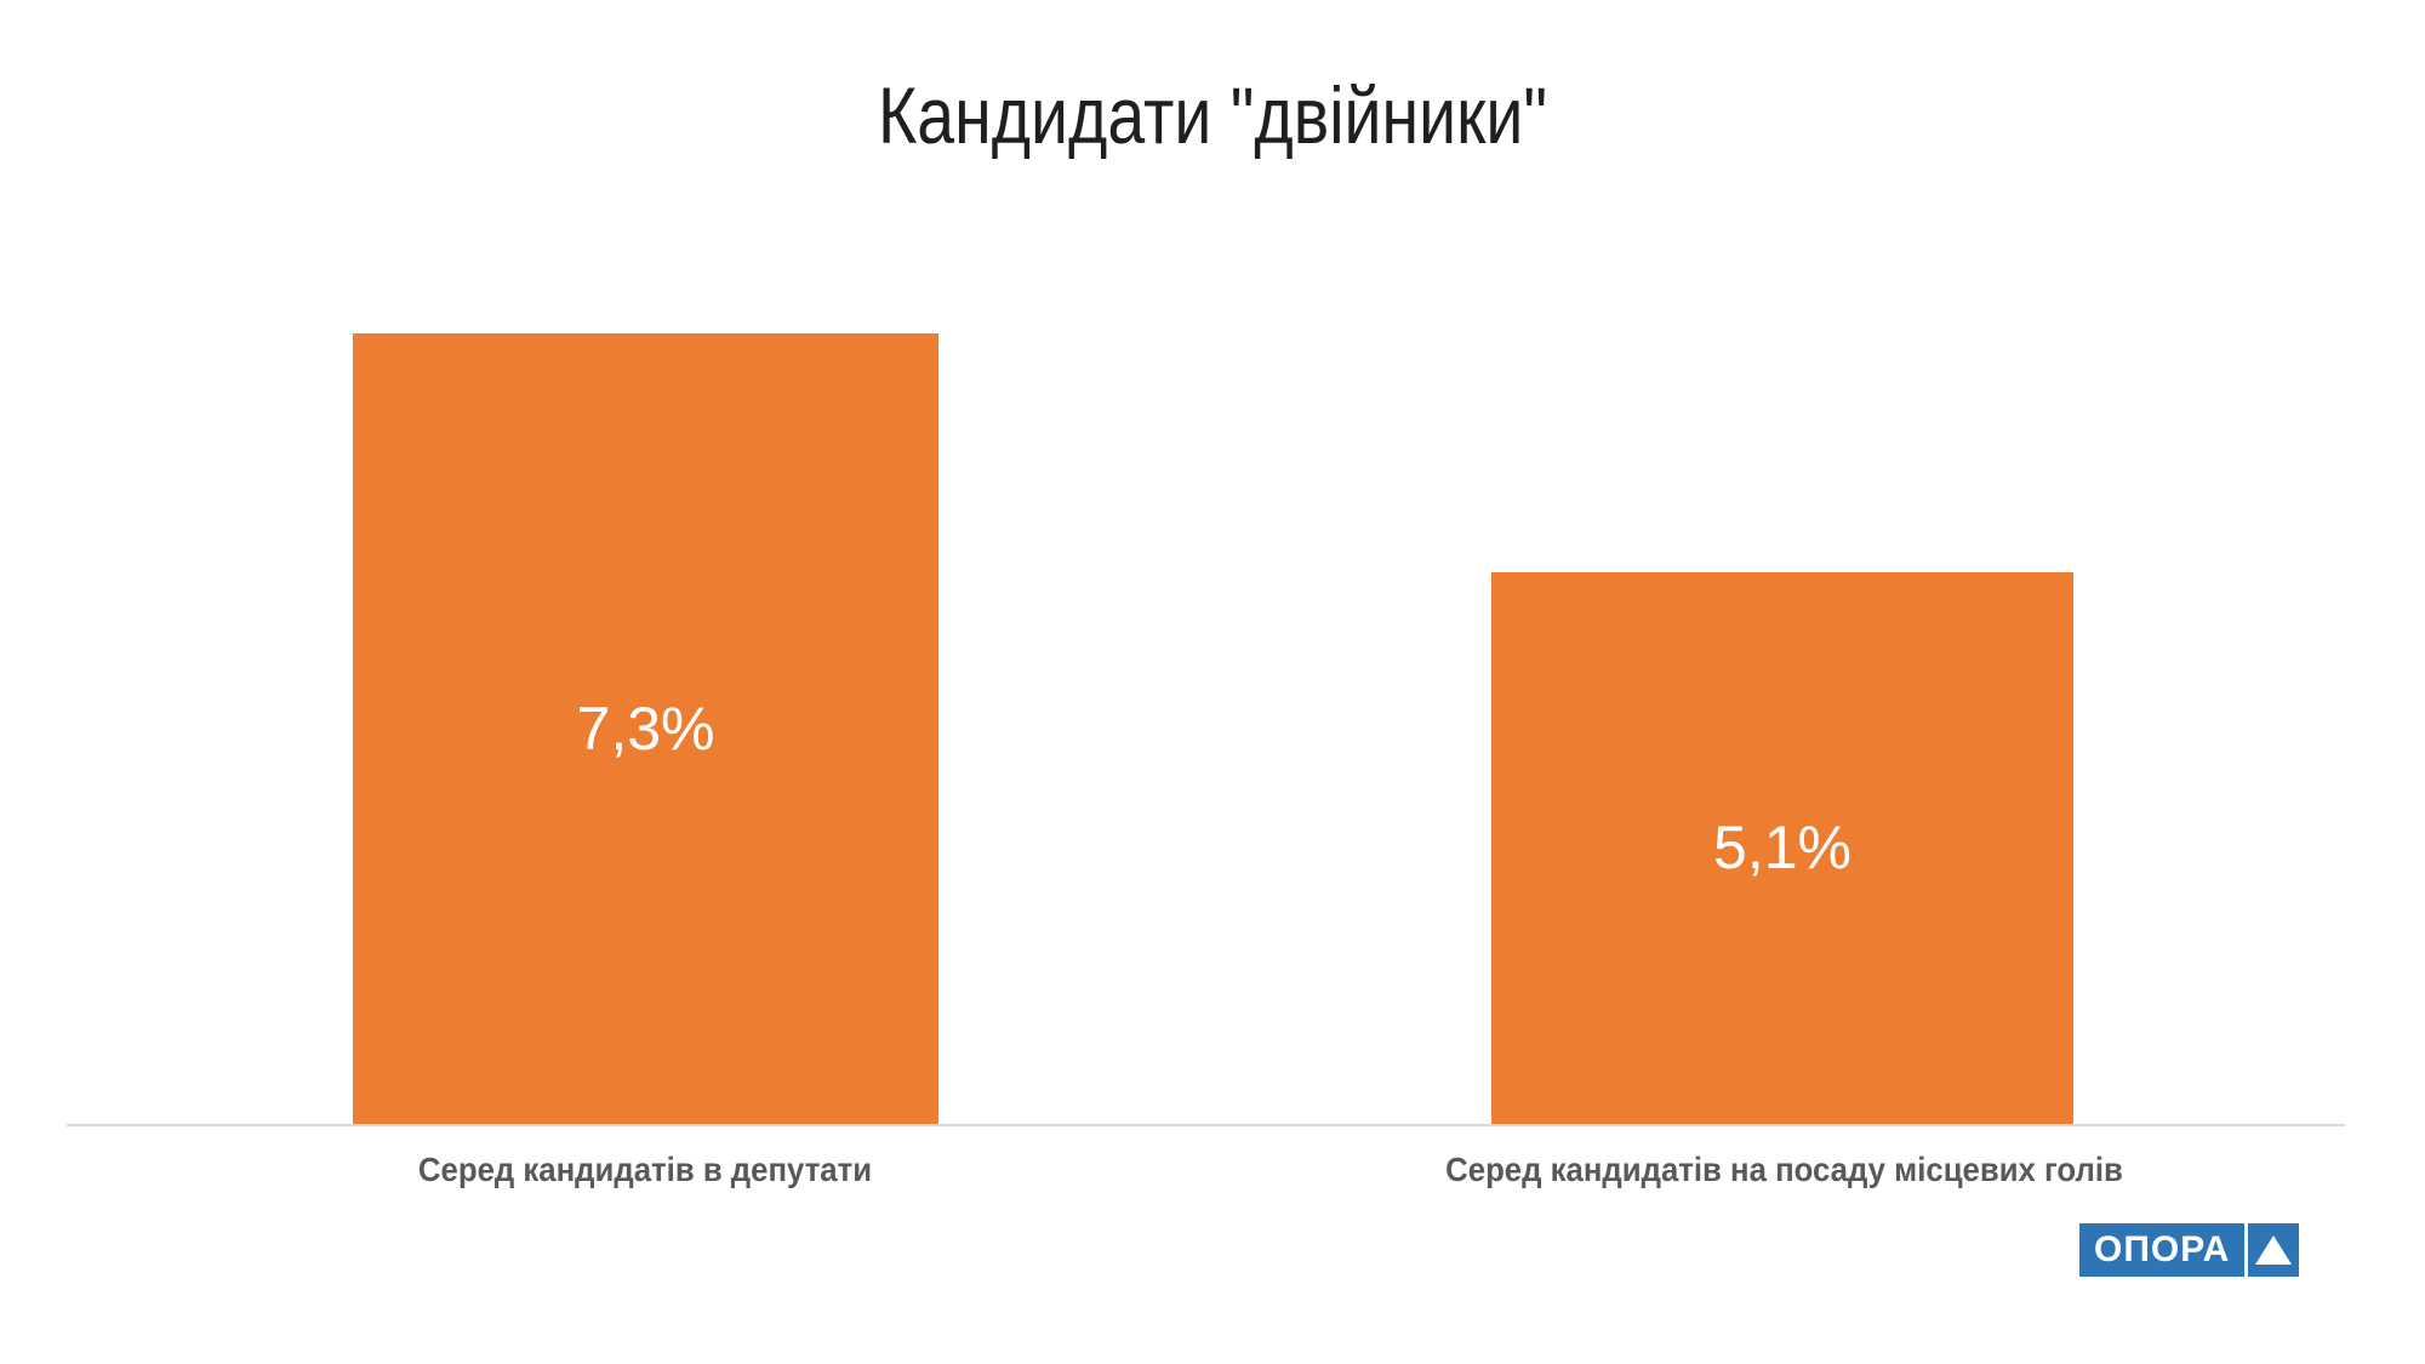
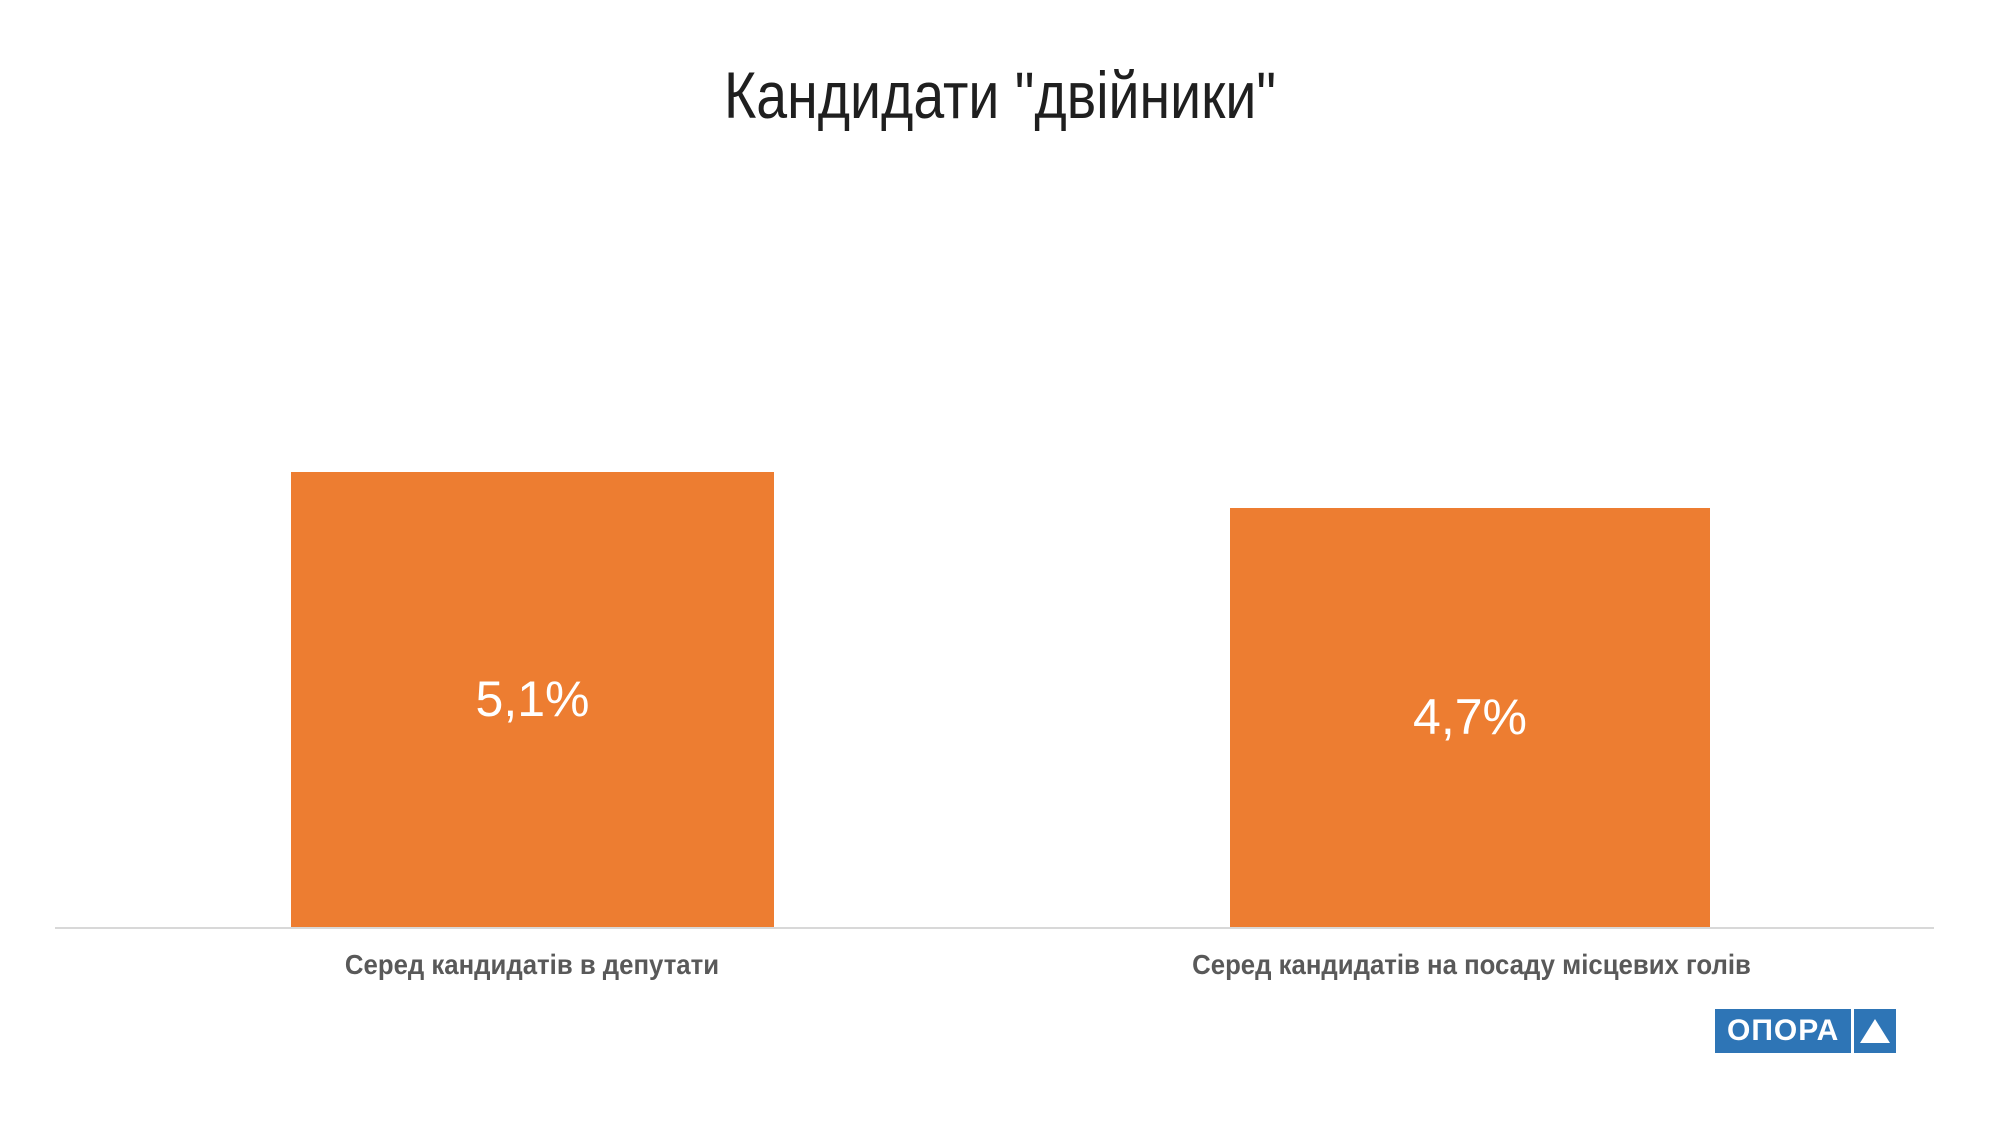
Серед кандидатів в депутати: 7,3% -> 5,1%
Серед кандидатів на посаду місцевих голів: 5,1% -> 4,7%
